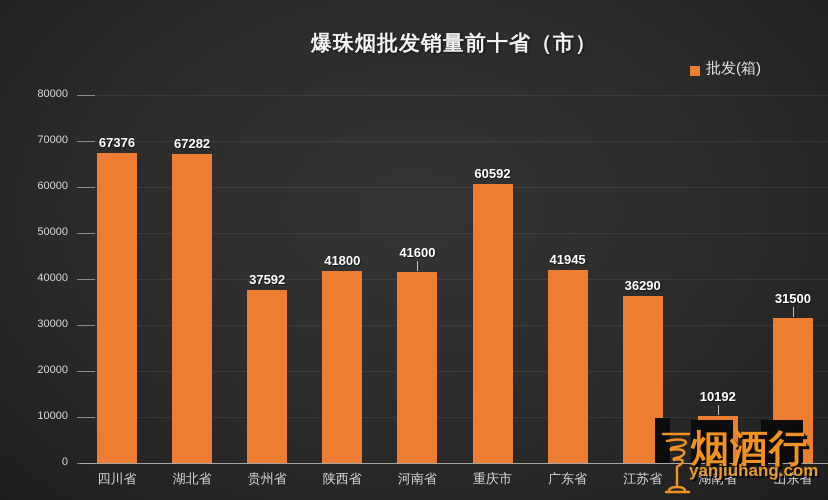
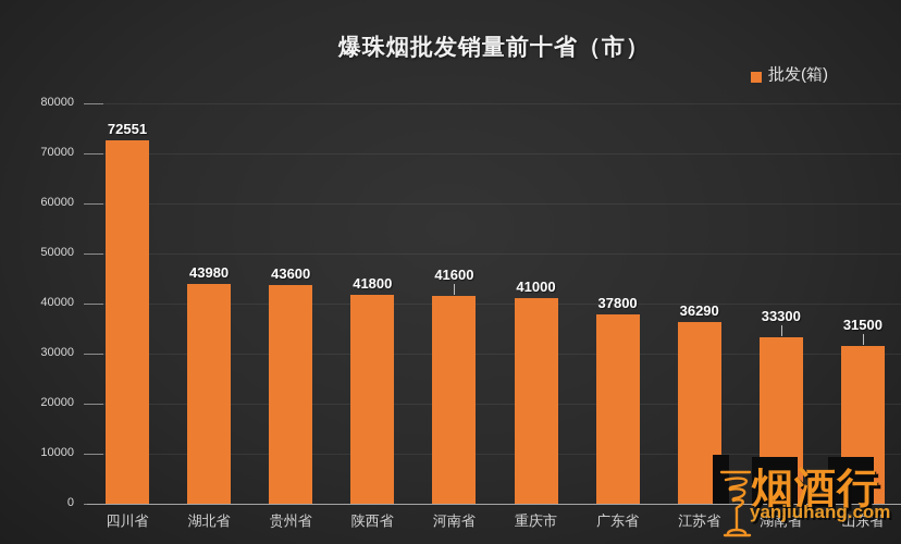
四川省: 67376 -> 72551
湖北省: 67282 -> 43980
贵州省: 37592 -> 43600
重庆市: 60592 -> 41000
广东省: 41945 -> 37800
湖南省: 10192 -> 33300
